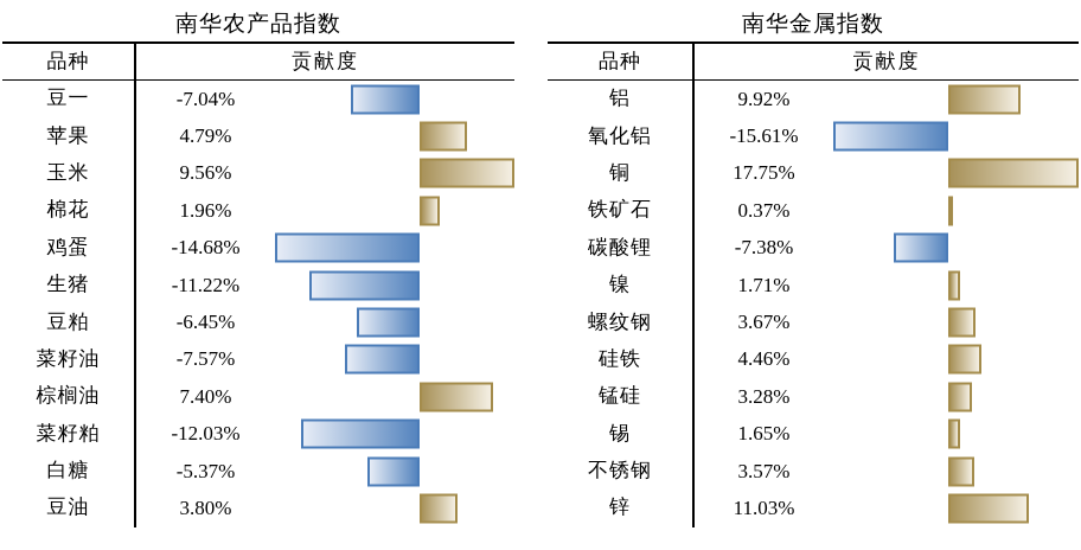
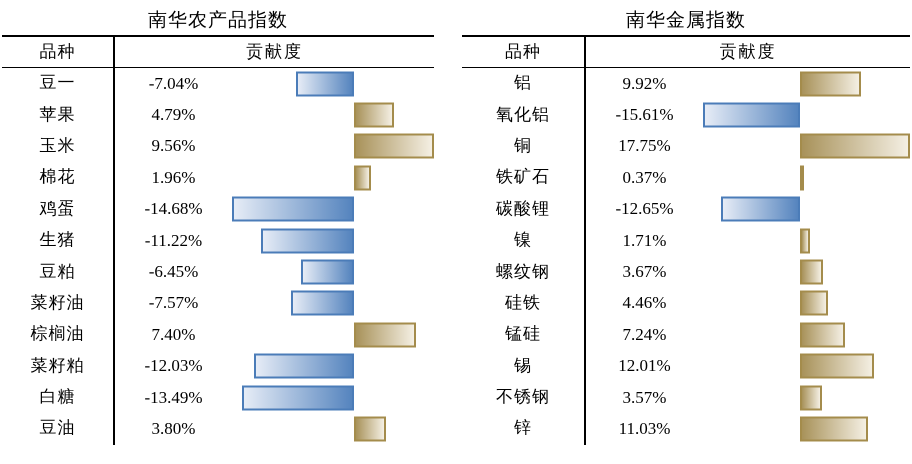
南华农产品指数/白糖: -5.37% -> -13.49%
南华金属指数/碳酸锂: -7.38% -> -12.65%
南华金属指数/锰硅: 3.28% -> 7.24%
南华金属指数/锡: 1.65% -> 12.01%
